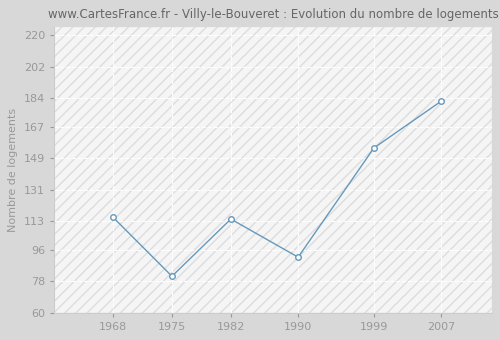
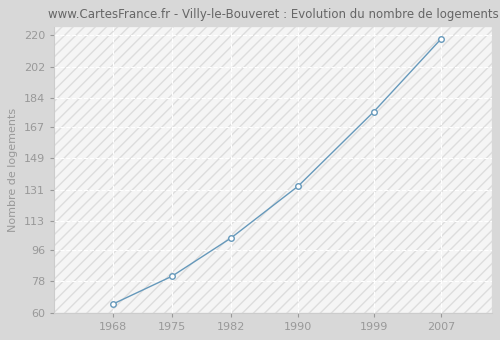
1968: 115 -> 65
1982: 114 -> 103
1990: 92 -> 133
1999: 155 -> 176
2007: 182 -> 218
